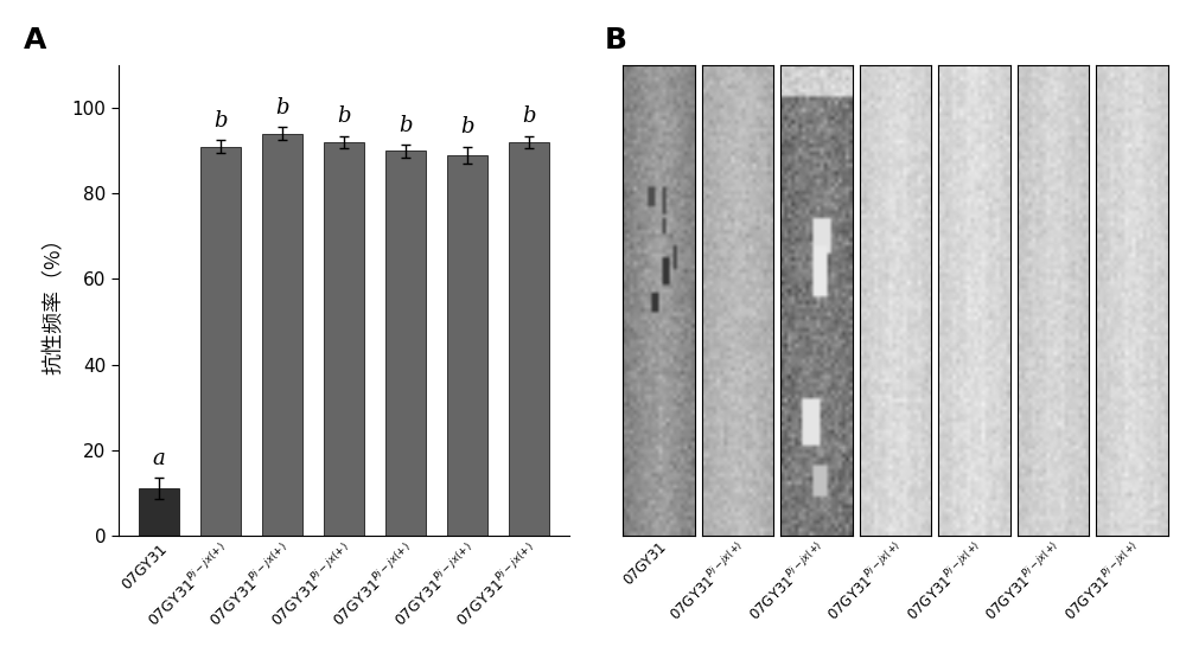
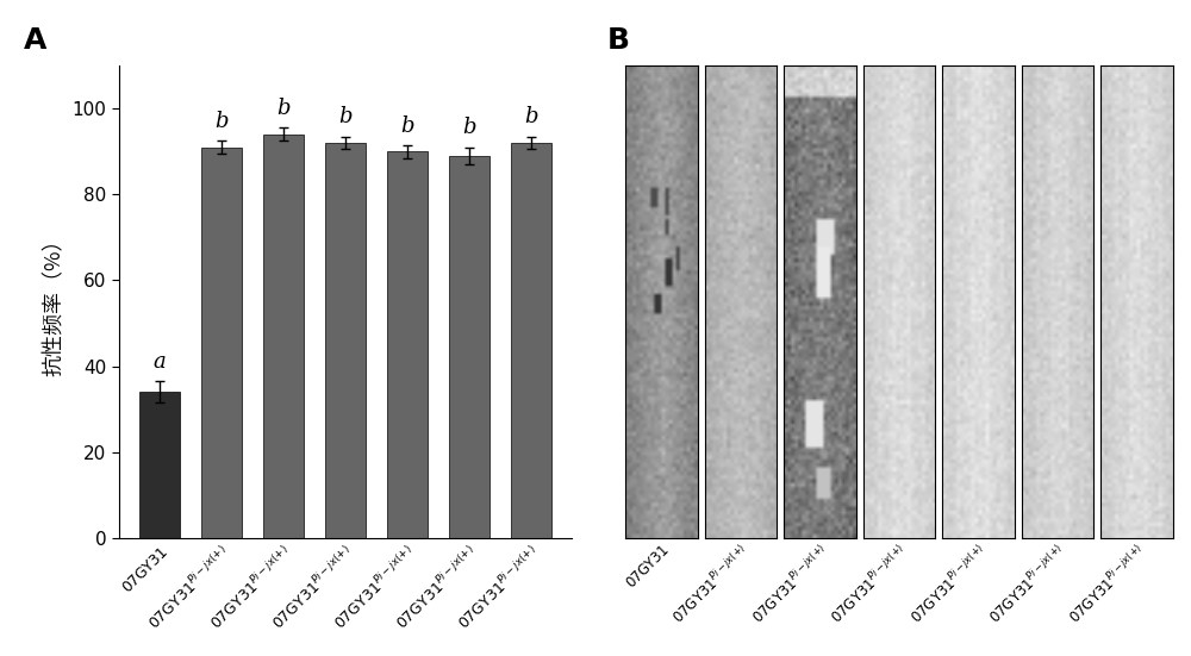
07GY31: 11 -> 34
